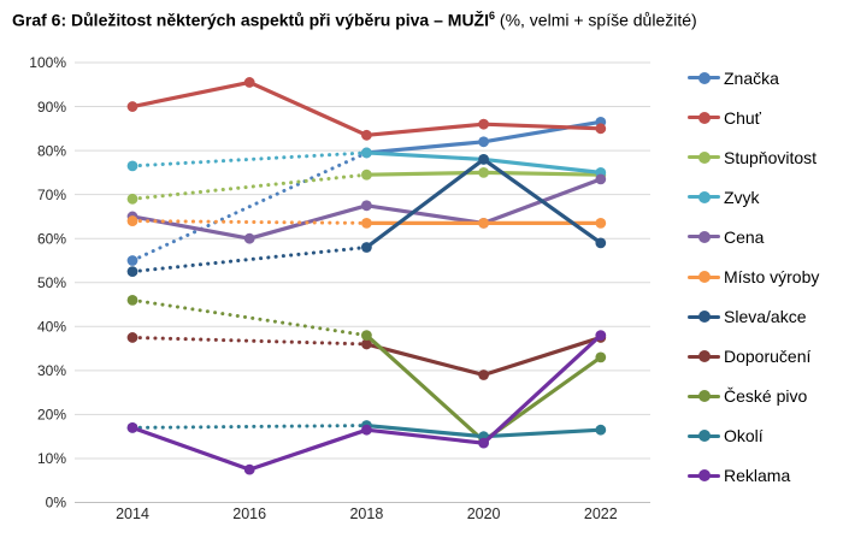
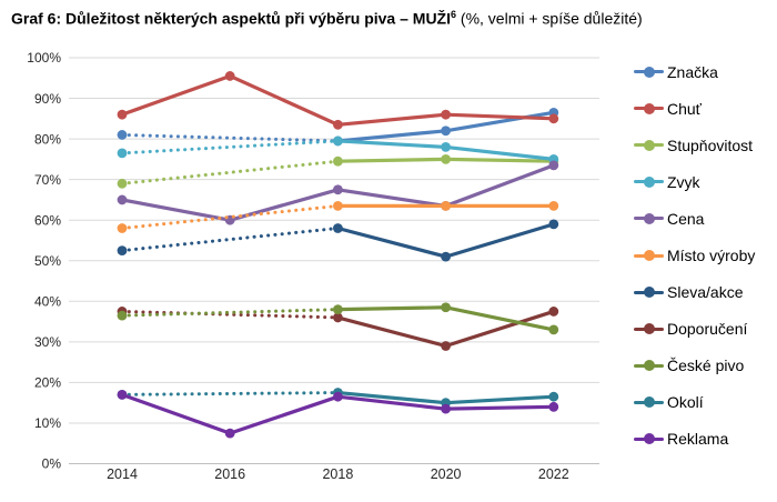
Značka/2014: 55% -> 81%
Chuť/2014: 90% -> 86%
Místo výroby/2014: 64% -> 58%
České pivo/2014: 46% -> 36%
Sleva/akce/2020: 78% -> 51%
České pivo/2020: 14% -> 38%
Reklama/2022: 38% -> 14%
